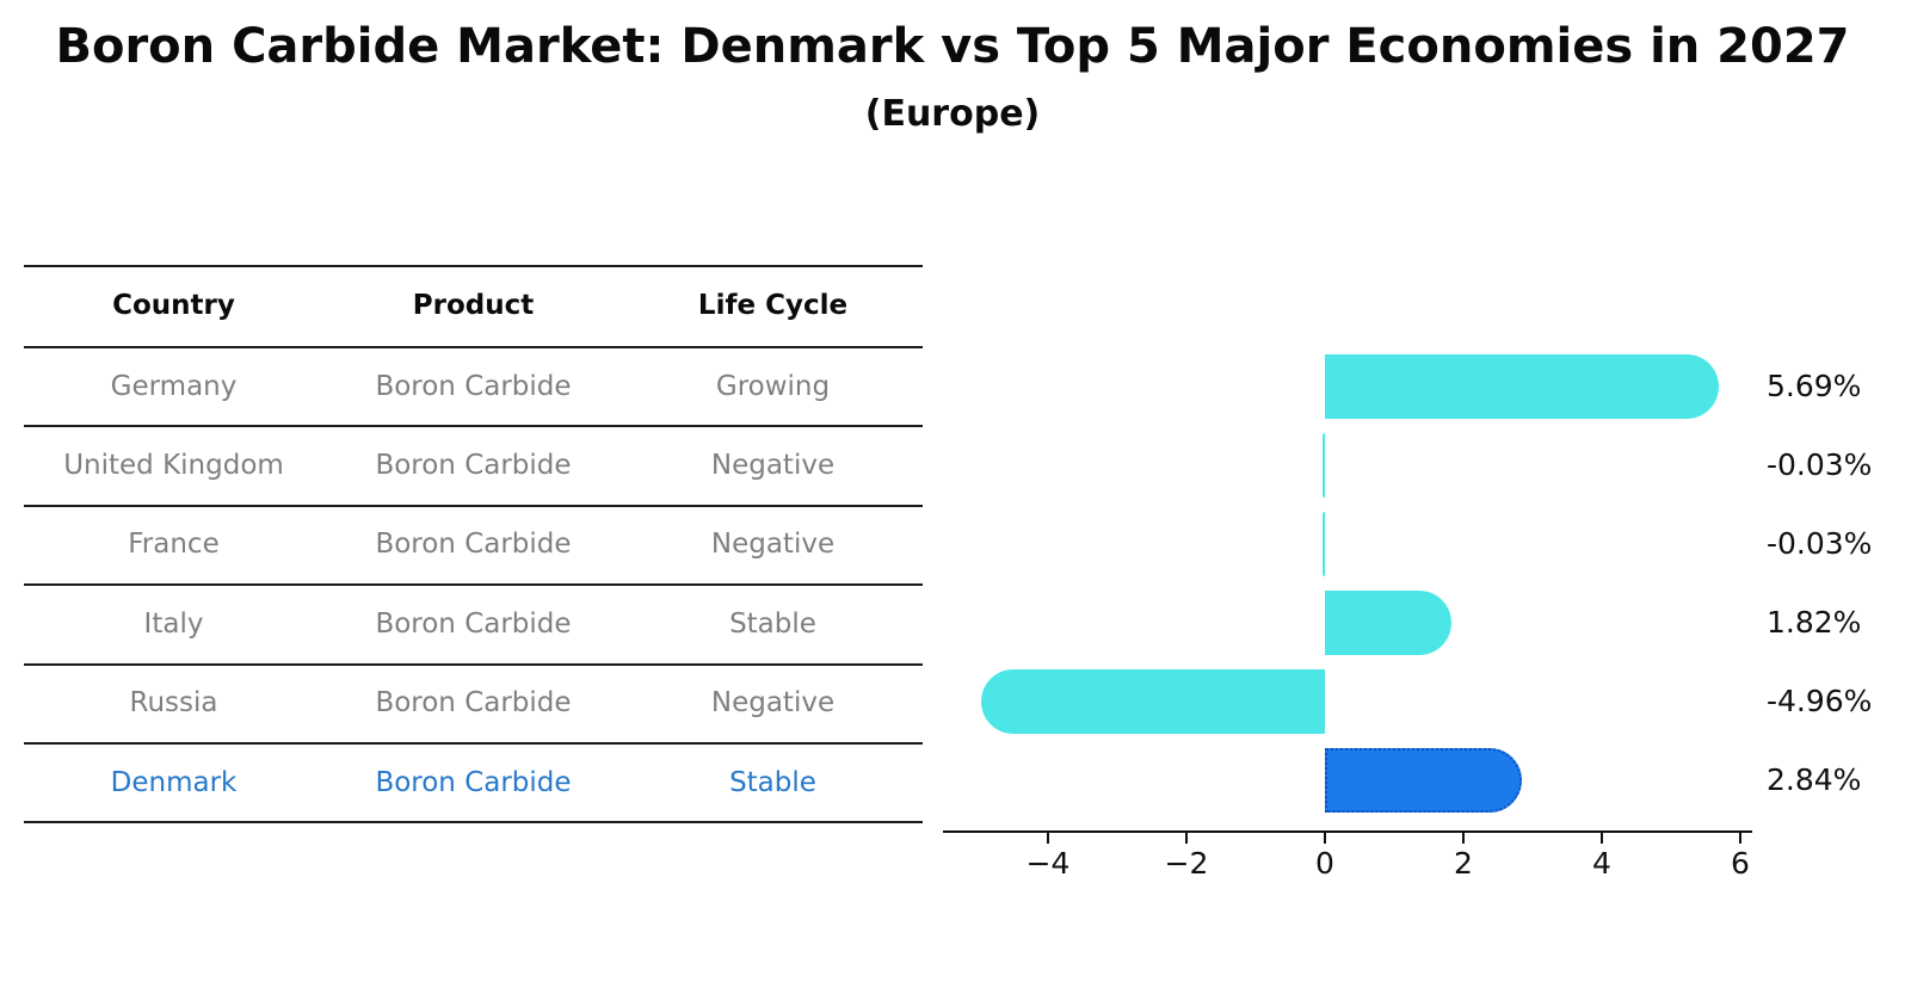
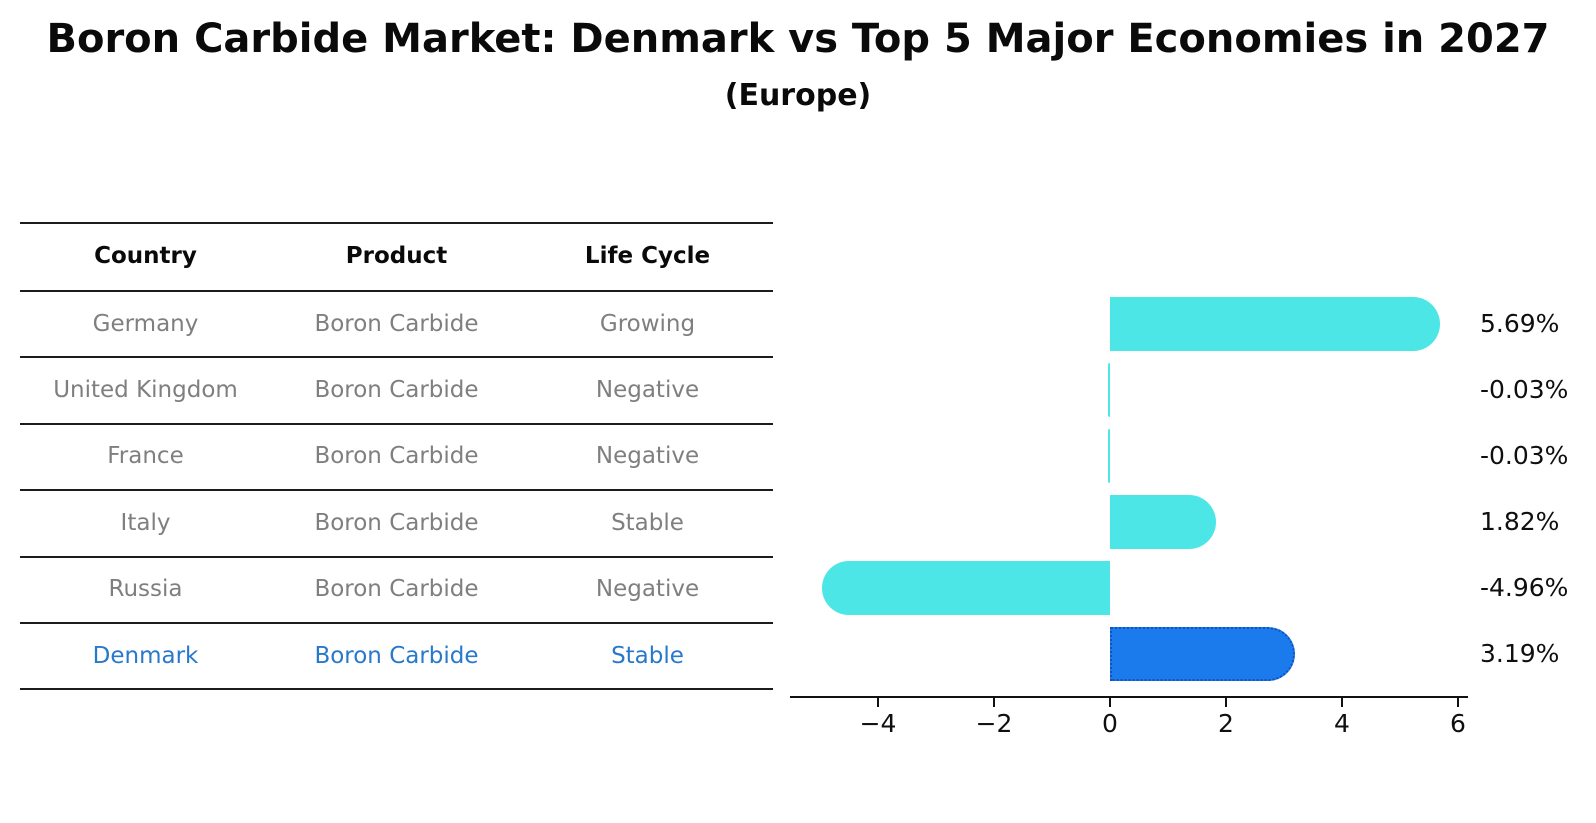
Denmark: 2.84% -> 3.19%
